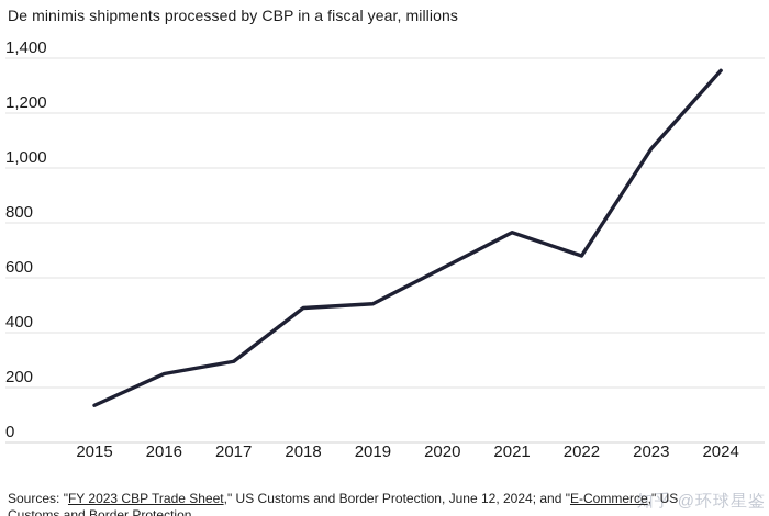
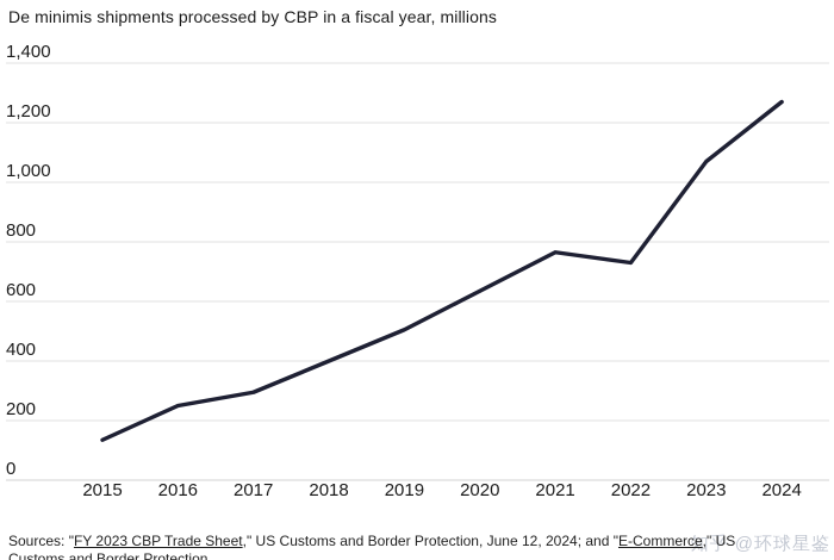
2018: 490 -> 400
2022: 680 -> 730
2024: 1360 -> 1270
